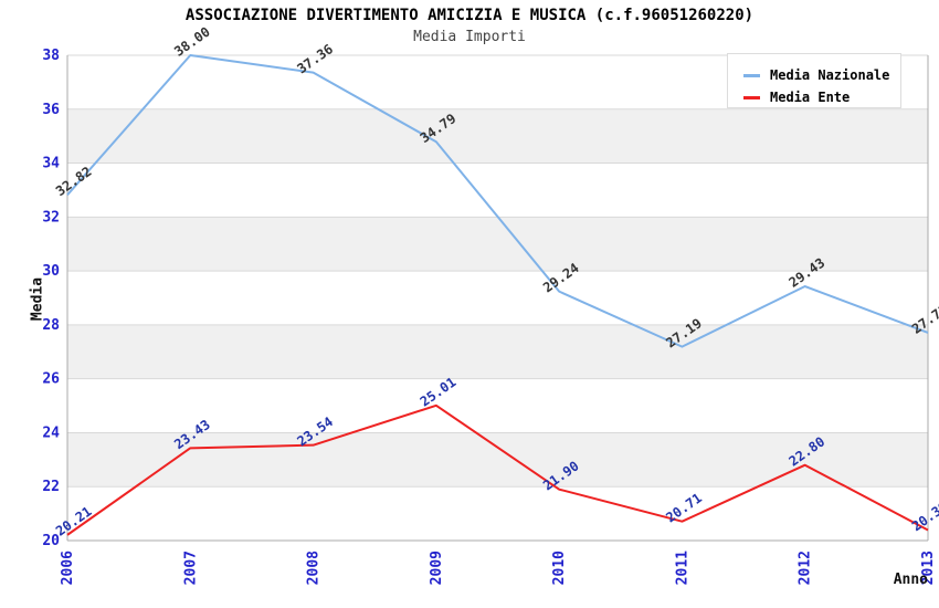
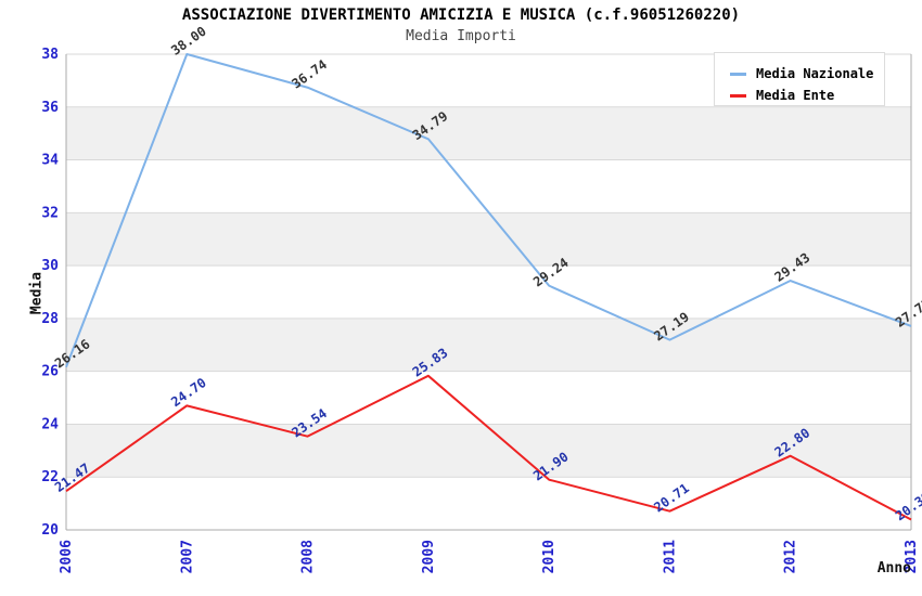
Media Nazionale/2006: 32.82 -> 26.16
Media Ente/2006: 20.21 -> 21.47
Media Ente/2007: 23.43 -> 24.70
Media Nazionale/2008: 37.36 -> 36.74
Media Ente/2009: 25.01 -> 25.83
